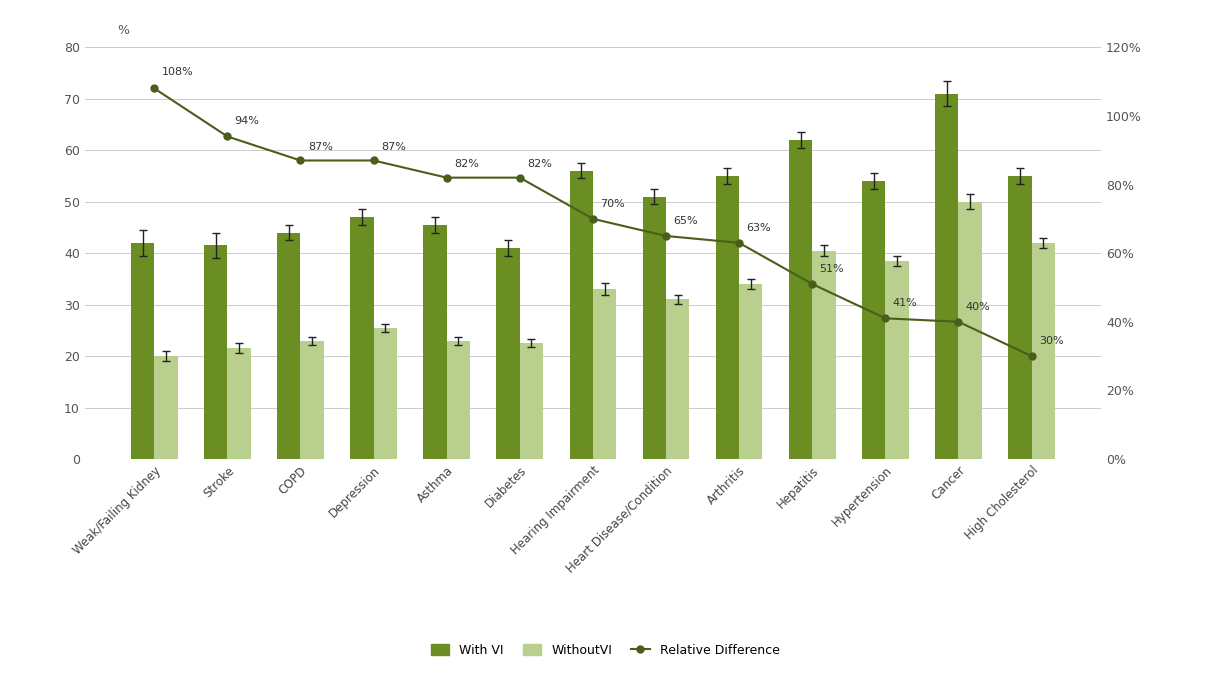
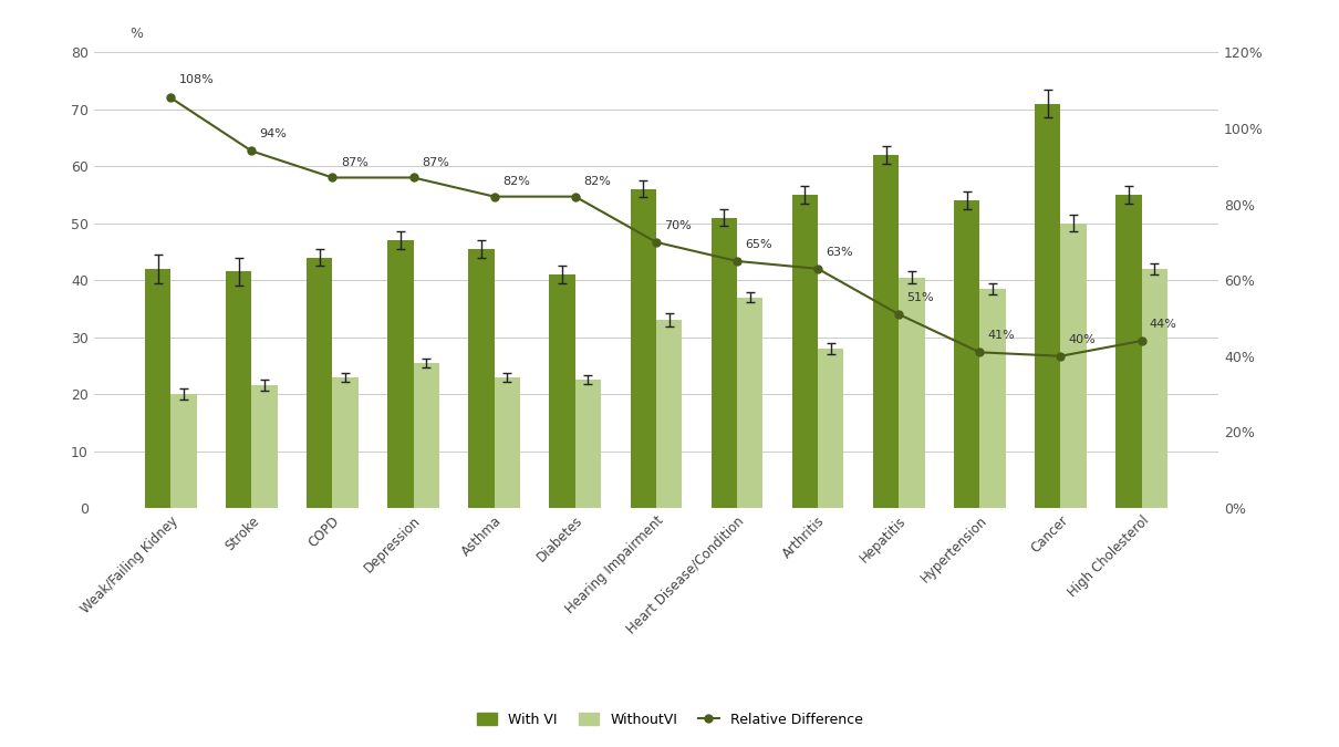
WithoutVI/Heart Disease/Condition: 31.0 -> 37.0
WithoutVI/Arthritis: 34.0 -> 28.0
Relative Difference/High Cholesterol: 30% -> 44%
